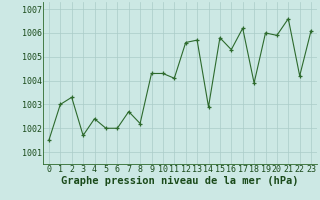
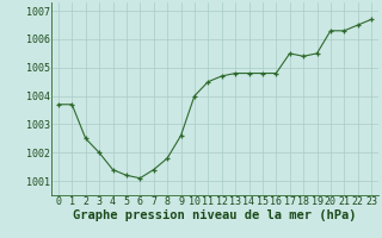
0: 1001.5 -> 1003.7
1: 1003.0 -> 1003.7
2: 1003.3 -> 1002.5
3: 1001.7 -> 1002.0
4: 1002.4 -> 1001.4
5: 1002.0 -> 1001.2
6: 1002.0 -> 1001.1
7: 1002.7 -> 1001.4
8: 1002.2 -> 1001.8
9: 1004.3 -> 1002.6
10: 1004.3 -> 1004.0
11: 1004.1 -> 1004.5
12: 1005.6 -> 1004.7
13: 1005.7 -> 1004.8
14: 1002.9 -> 1004.8
15: 1005.8 -> 1004.8
16: 1005.3 -> 1004.8
17: 1006.2 -> 1005.5
18: 1003.9 -> 1005.4
19: 1006.0 -> 1005.5
20: 1005.9 -> 1006.3
21: 1006.6 -> 1006.3
22: 1004.2 -> 1006.5
23: 1006.1 -> 1006.7
